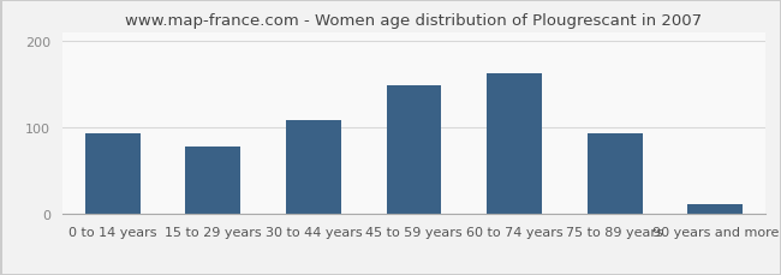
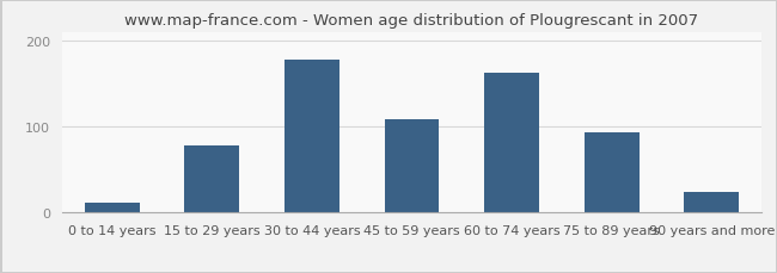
0 to 14 years: 93 -> 12
30 to 44 years: 108 -> 178
45 to 59 years: 148 -> 108
90 years and more: 11 -> 24
